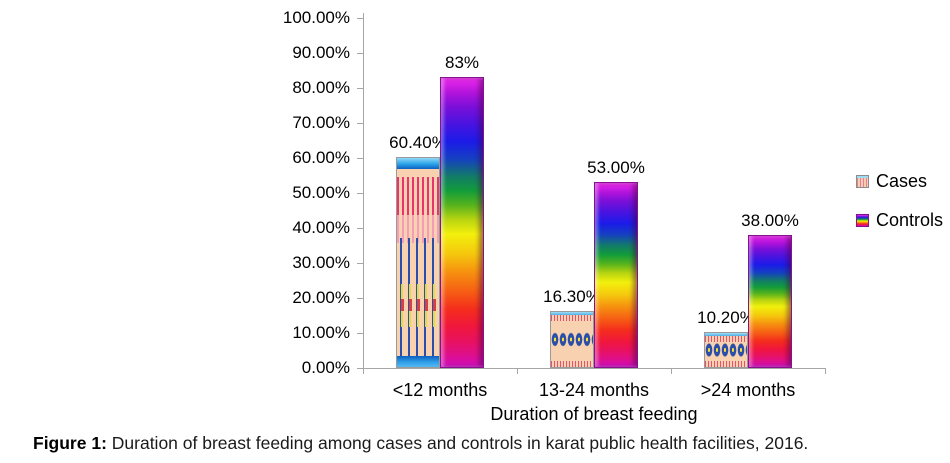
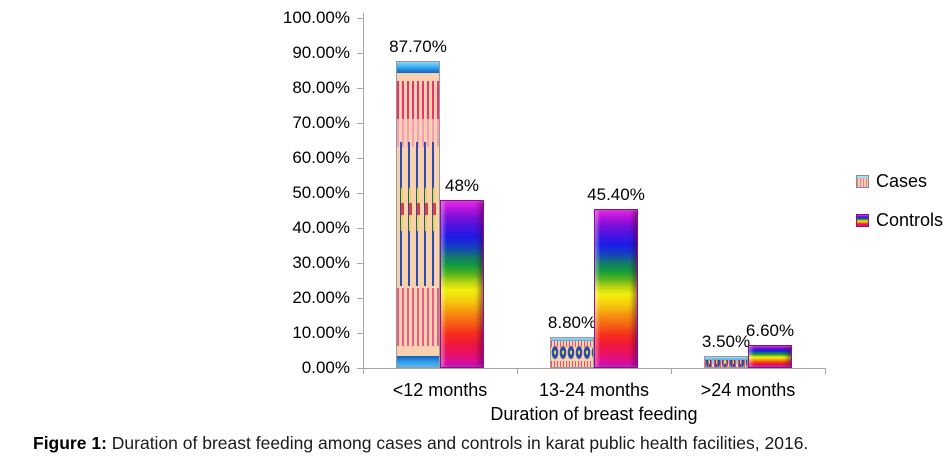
Cases/<12 months: 60.40% -> 87.70%
Controls/<12 months: 83% -> 48%
Cases/13-24 months: 16.30% -> 8.80%
Controls/13-24 months: 53.00% -> 45.40%
Cases/>24 months: 10.20% -> 3.50%
Controls/>24 months: 38.00% -> 6.60%
